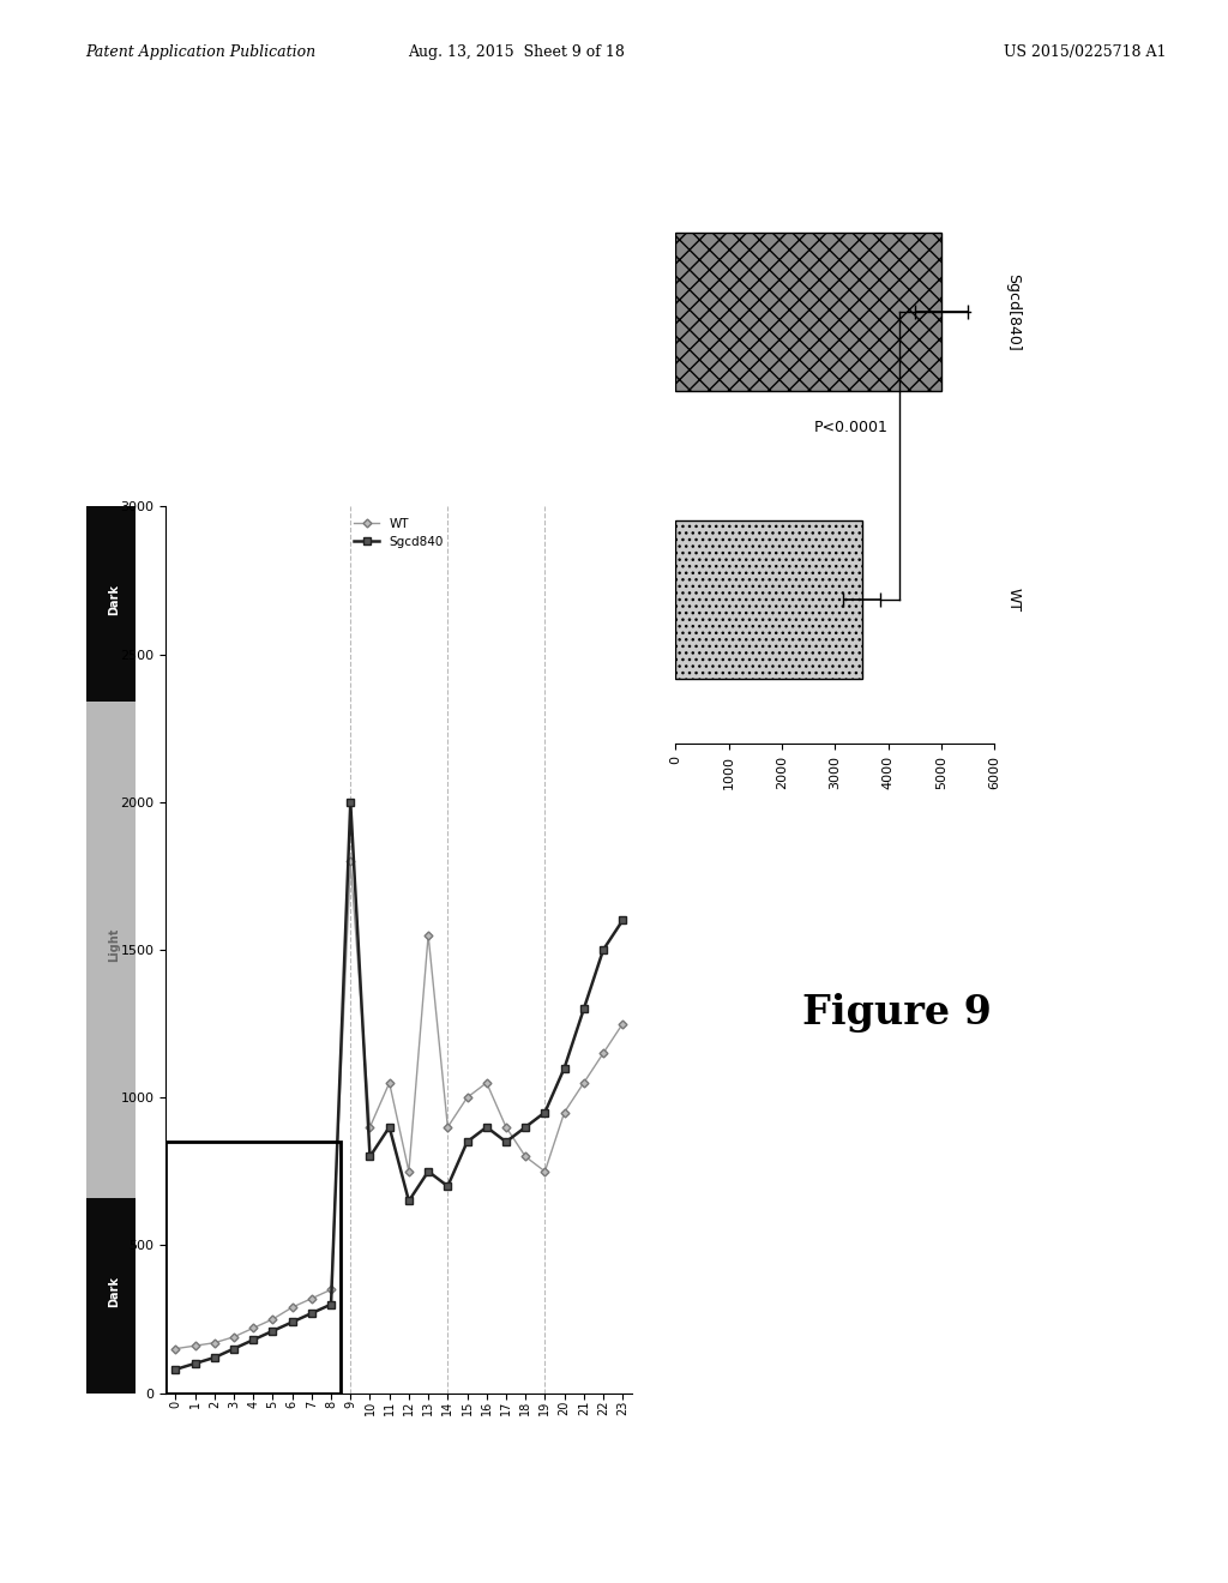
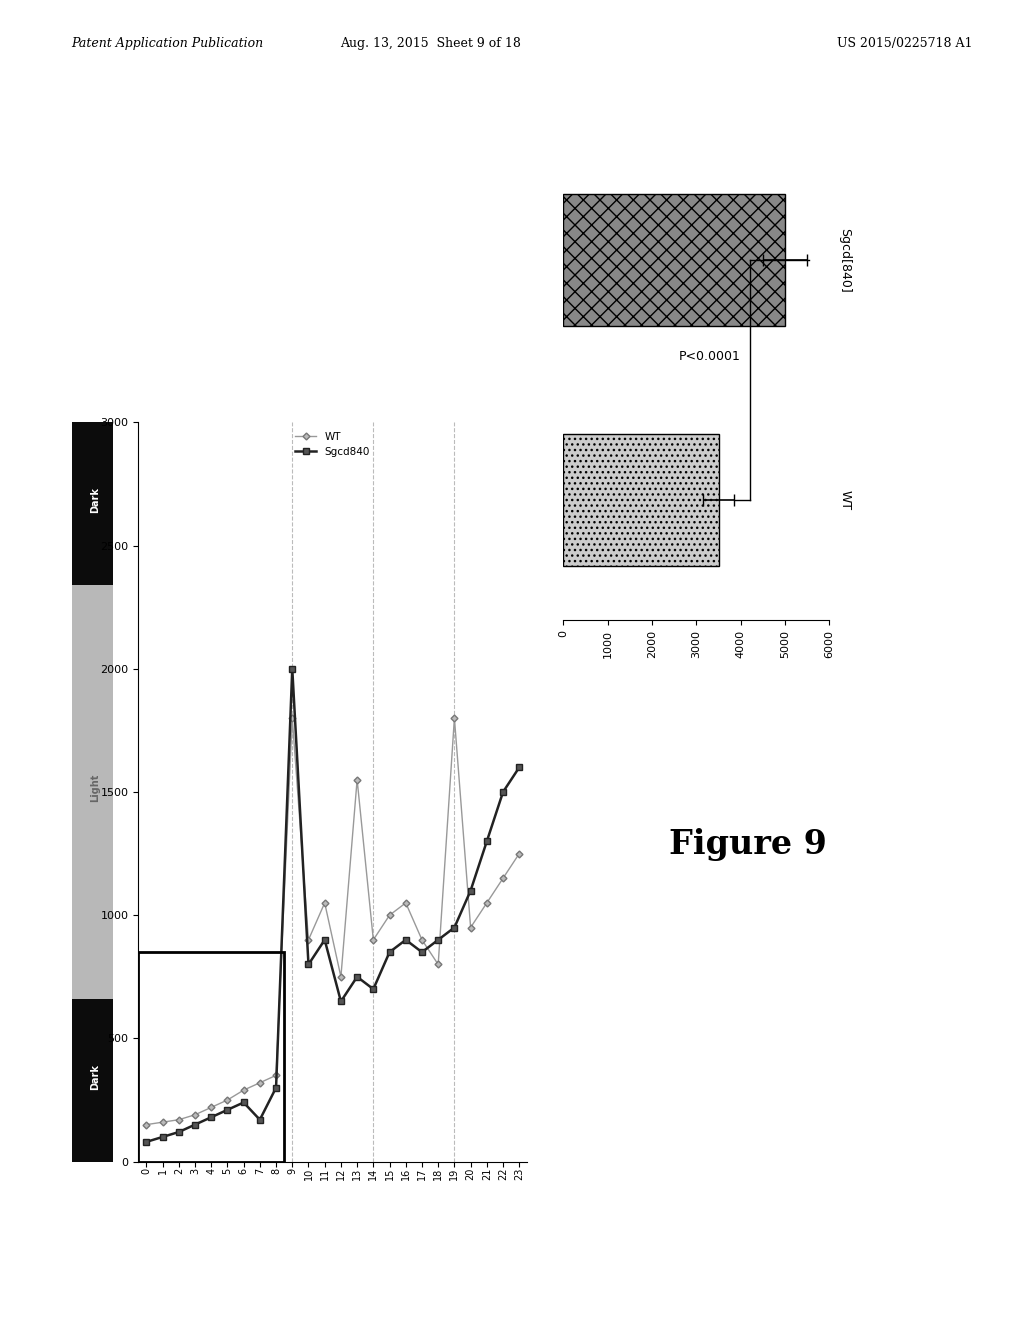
Sgcd840/7: 270 -> 170
WT/19: 750 -> 1800
